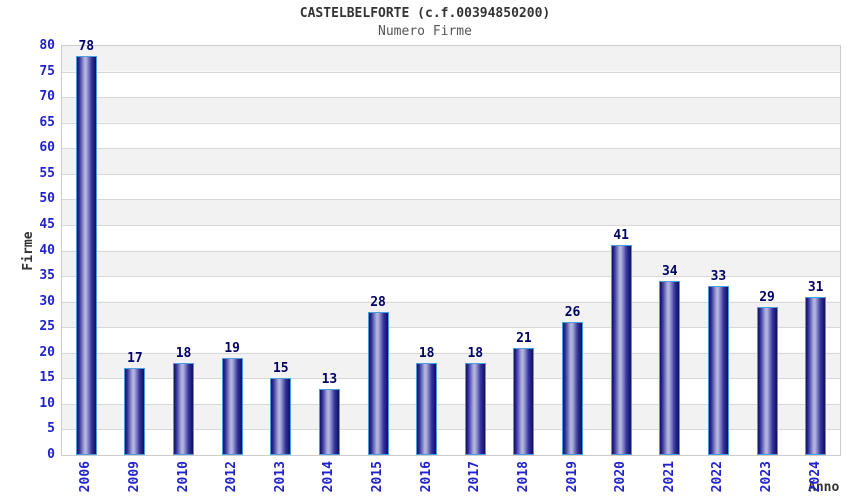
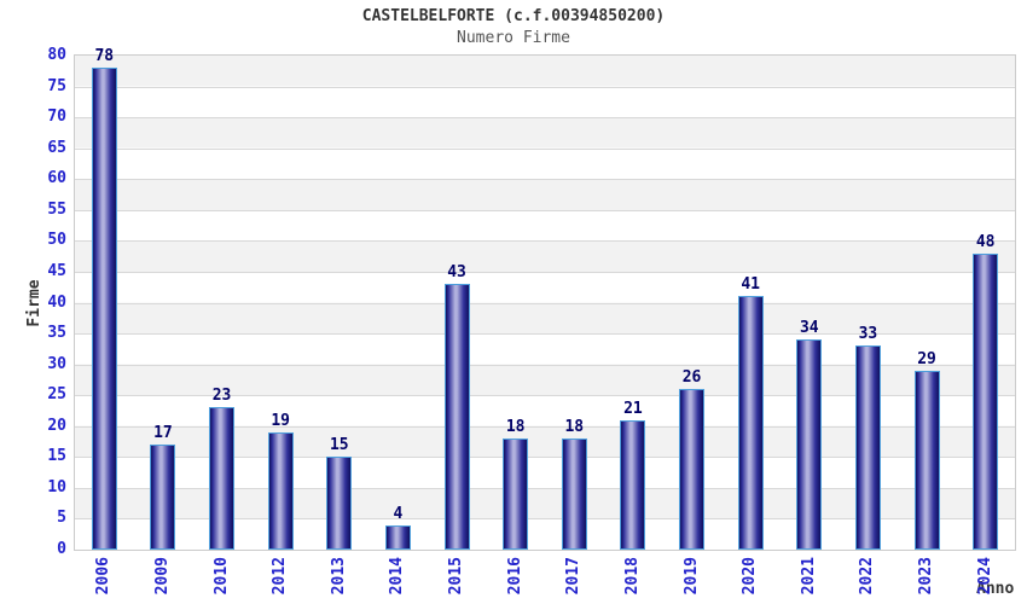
2010: 18 -> 23
2014: 13 -> 4
2015: 28 -> 43
2024: 31 -> 48
